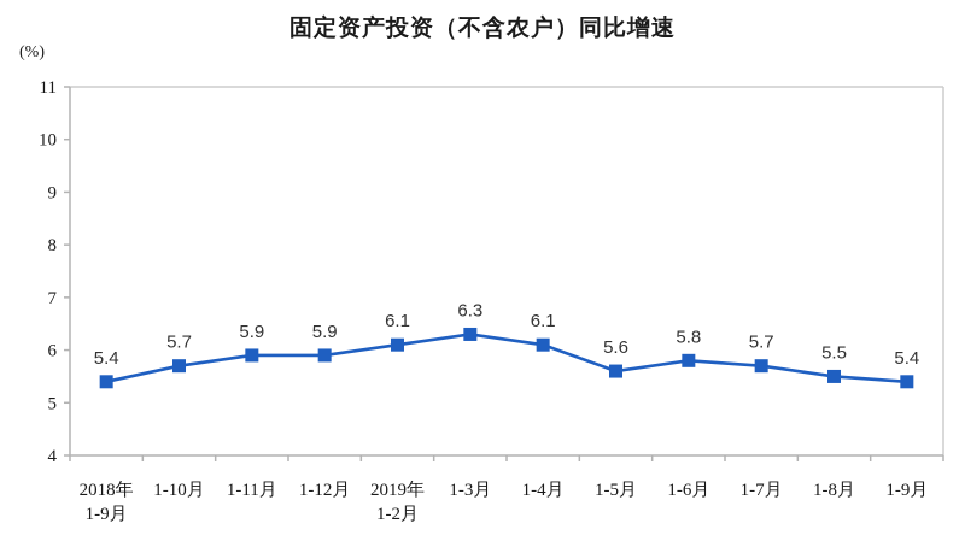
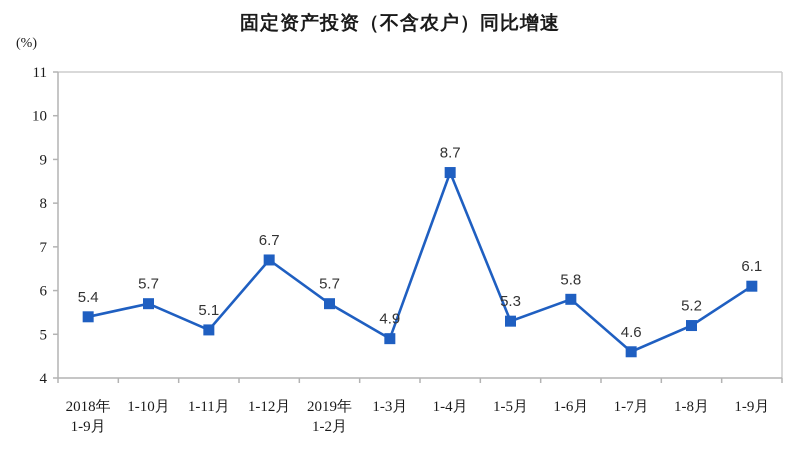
1-11月: 5.9 -> 5.1
1-12月: 5.9 -> 6.7
2019年 1-2月: 6.1 -> 5.7
1-3月: 6.3 -> 4.9
1-4月: 6.1 -> 8.7
1-5月: 5.6 -> 5.3
1-7月: 5.7 -> 4.6
1-8月: 5.5 -> 5.2
1-9月: 5.4 -> 6.1
